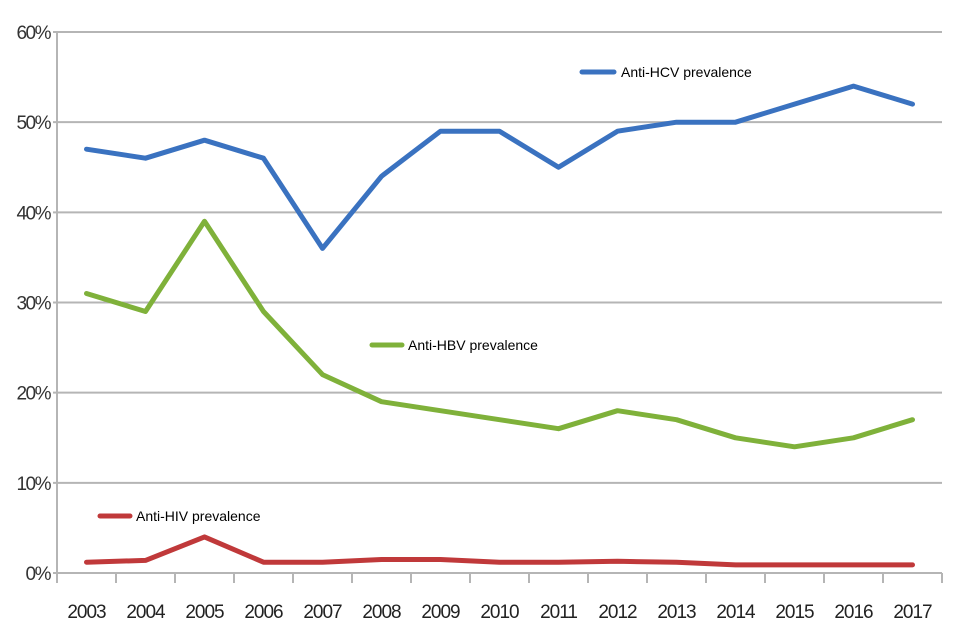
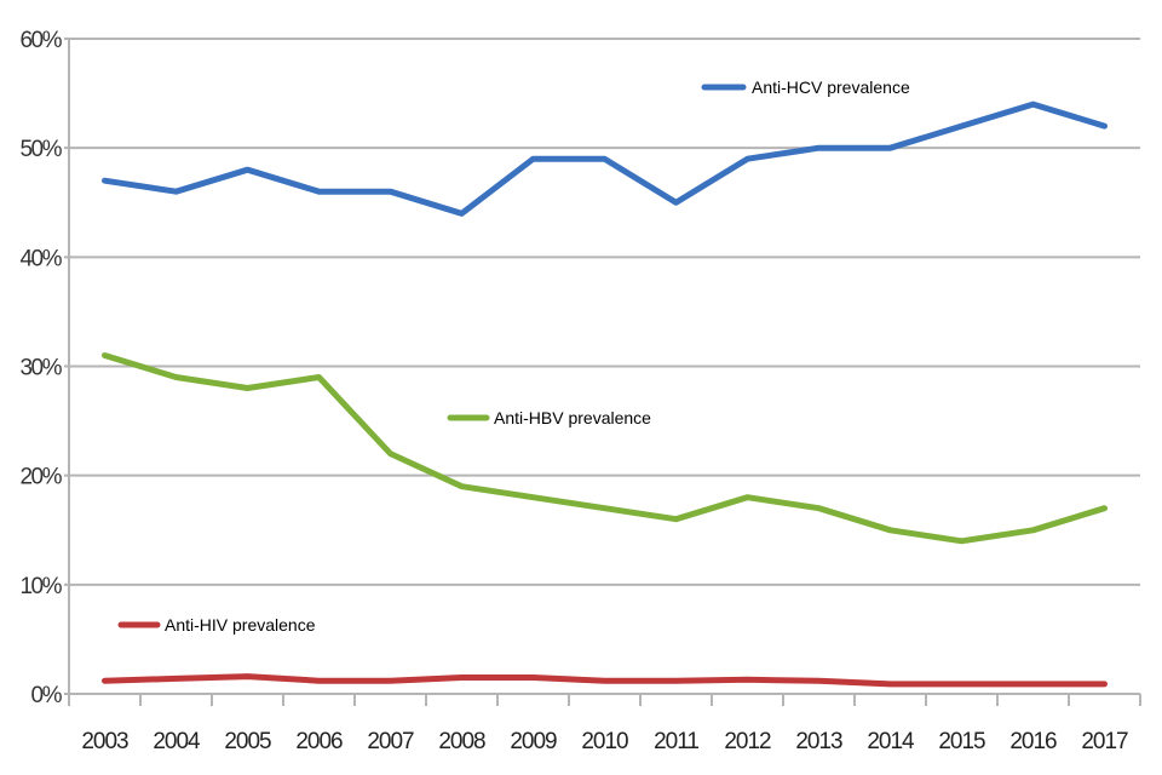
Anti-HBV prevalence/2005: 39% -> 28%
Anti-HIV prevalence/2005: 4% -> 2%
Anti-HCV prevalence/2007: 36% -> 46%
